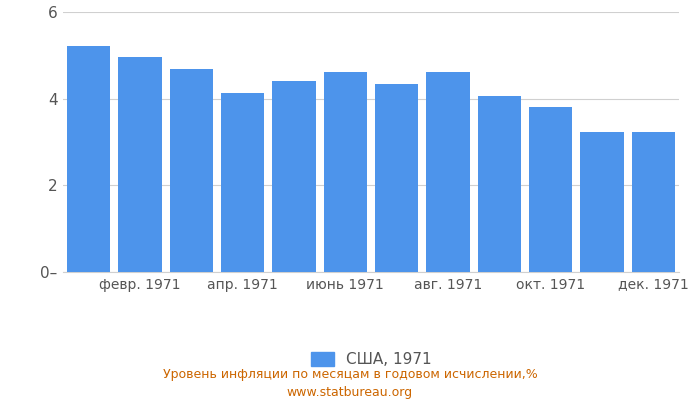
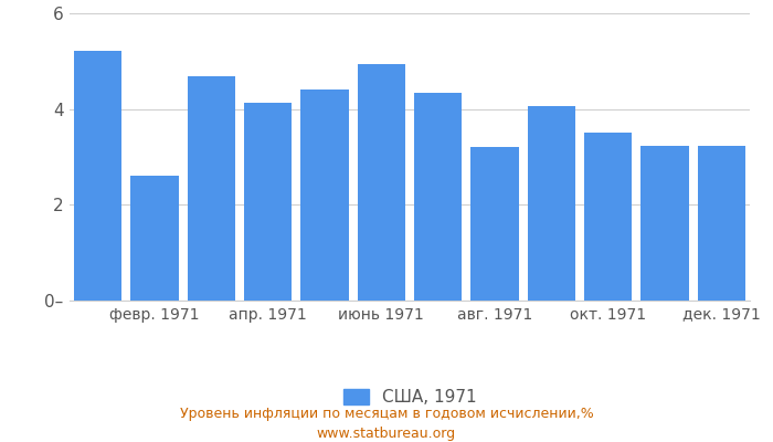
февр. 1971: 4.97 -> 2.60
июнь 1971: 4.62 -> 4.95
авг. 1971: 4.62 -> 3.20
окт. 1971: 3.81 -> 3.50
